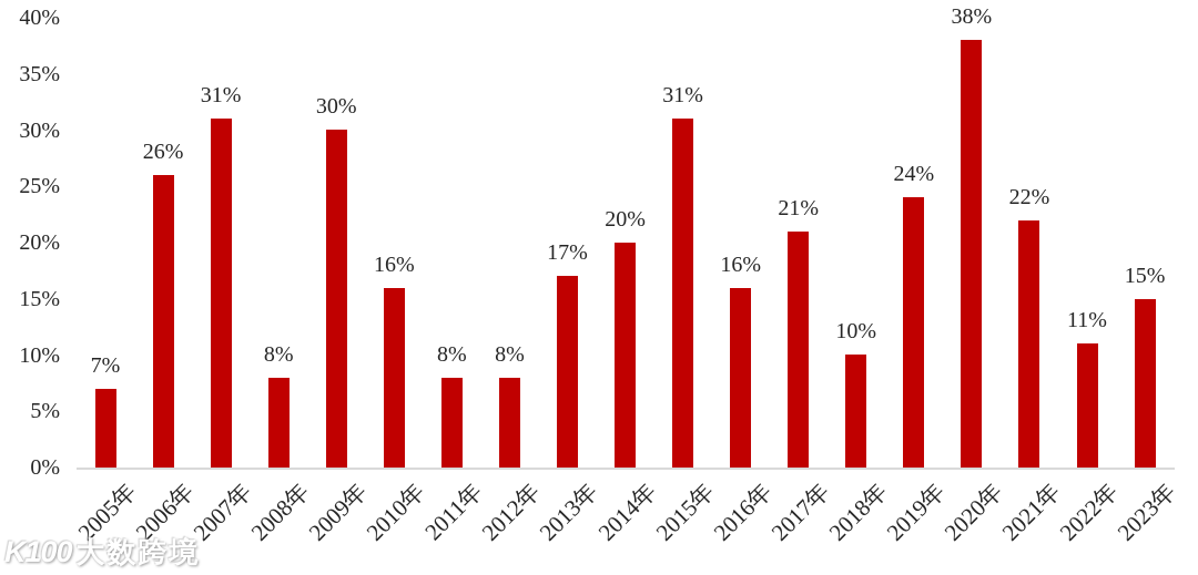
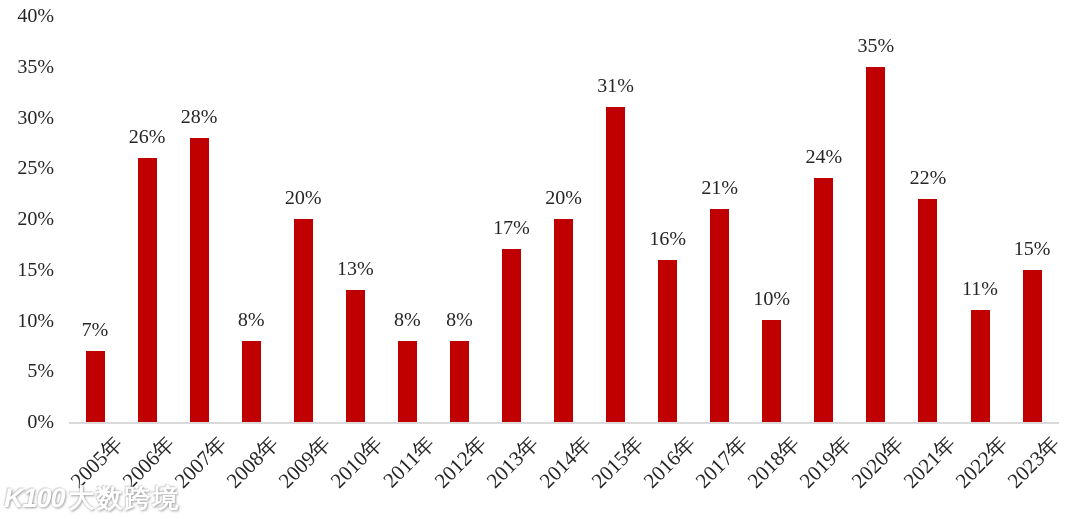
2007年: 31% -> 28%
2009年: 30% -> 20%
2010年: 16% -> 13%
2020年: 38% -> 35%
